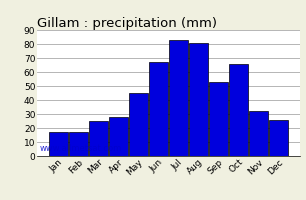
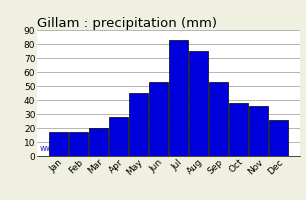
Mar: 25 -> 20
Jun: 67 -> 53
Aug: 81 -> 75
Oct: 66 -> 38
Nov: 32 -> 36
